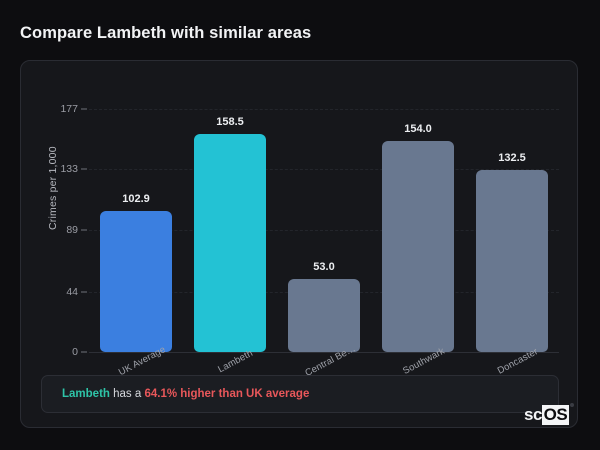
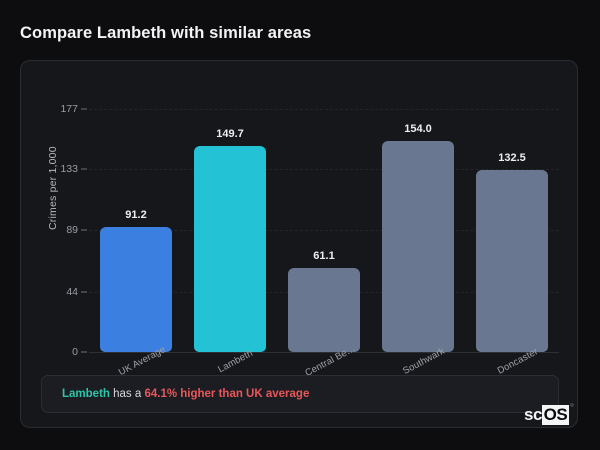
UK Average: 102.9 -> 91.2
Lambeth: 158.5 -> 149.7
Central Be…: 53.0 -> 61.1
